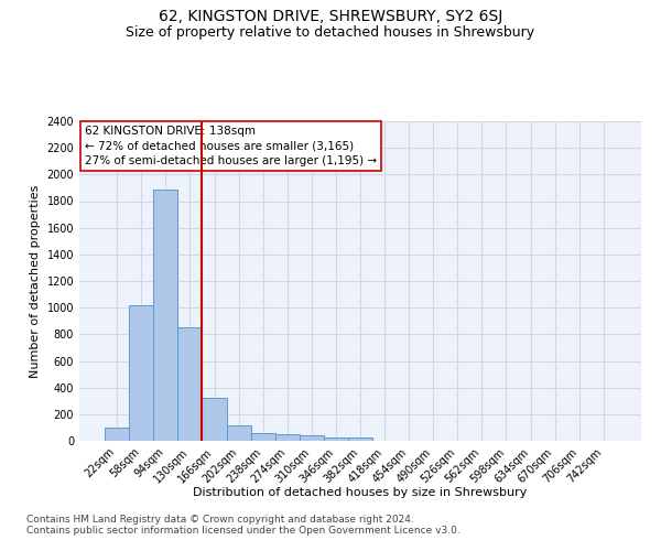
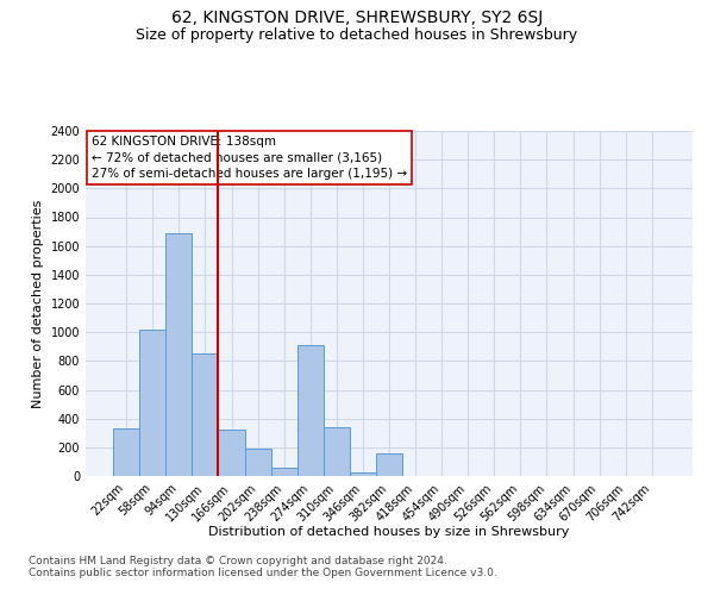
22sqm: 100 -> 330
94sqm: 1890 -> 1690
202sqm: 120 -> 190
274sqm: 50 -> 910
310sqm: 40 -> 340
382sqm: 20 -> 160
